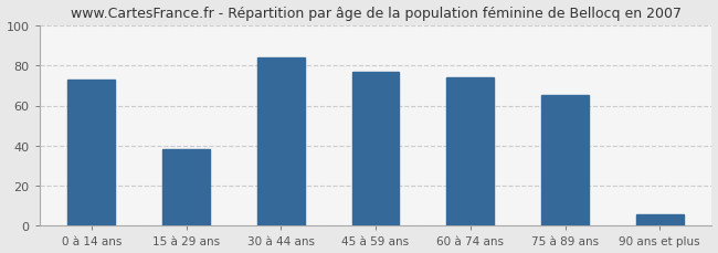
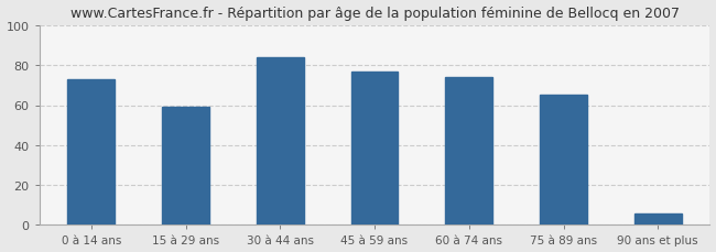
15 à 29 ans: 38 -> 59
